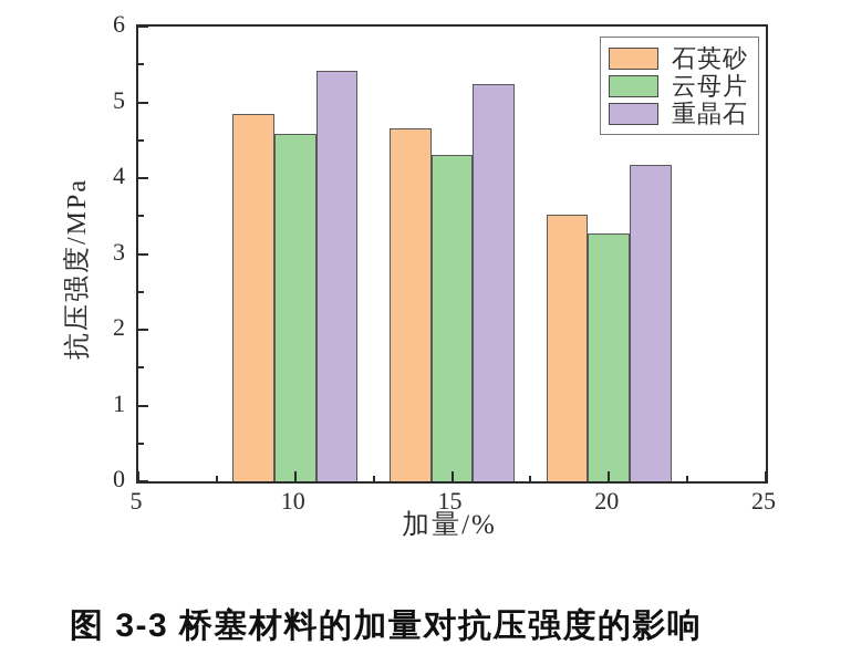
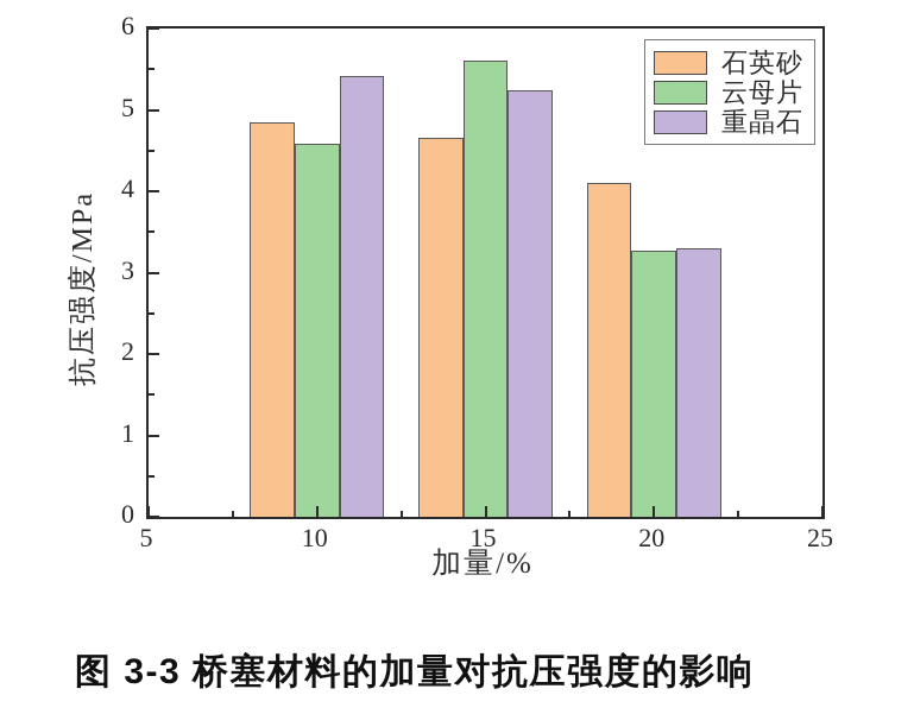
云母片/15: 4.3 -> 5.6
石英砂/20: 3.5 -> 4.1
重晶石/20: 4.2 -> 3.3
